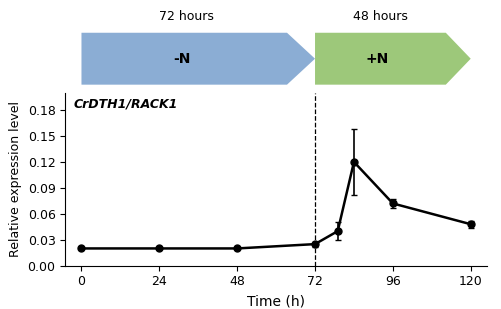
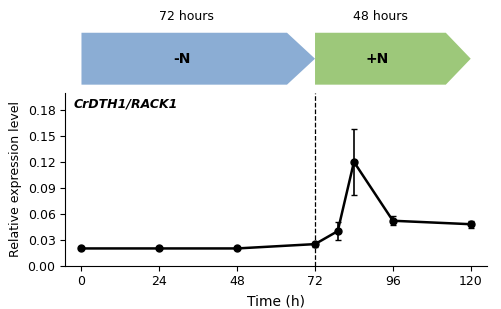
96: 0.072 -> 0.052
